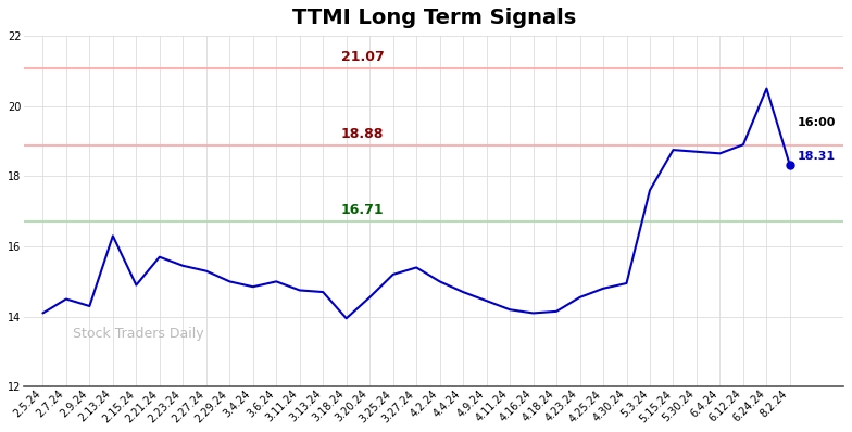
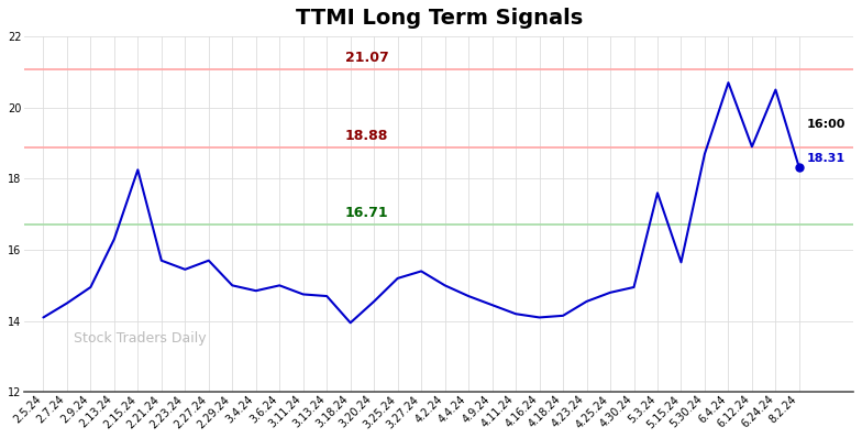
2.9.24: 14.30 -> 14.95
2.15.24: 14.90 -> 18.25
2.27.24: 15.30 -> 15.70
5.15.24: 18.75 -> 15.65
6.4.24: 18.65 -> 20.70
